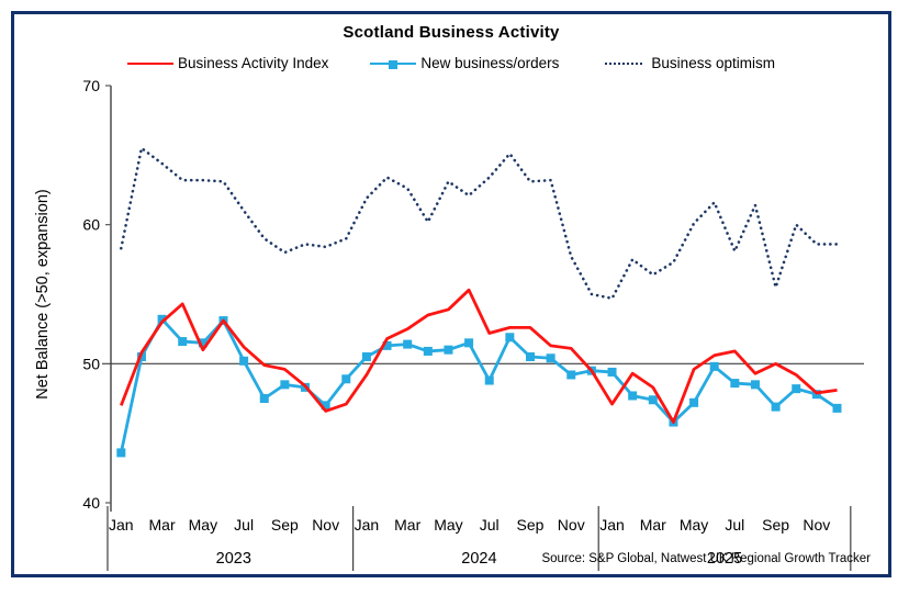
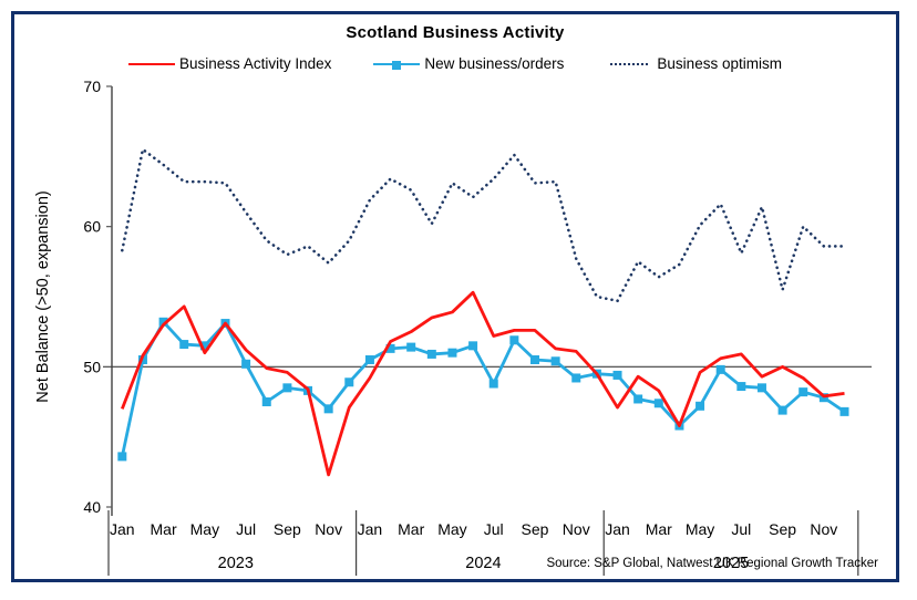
Business Activity Index/Nov 2023: 46.6 -> 42.3
Business optimism/Nov 2023: 58.4 -> 57.4
